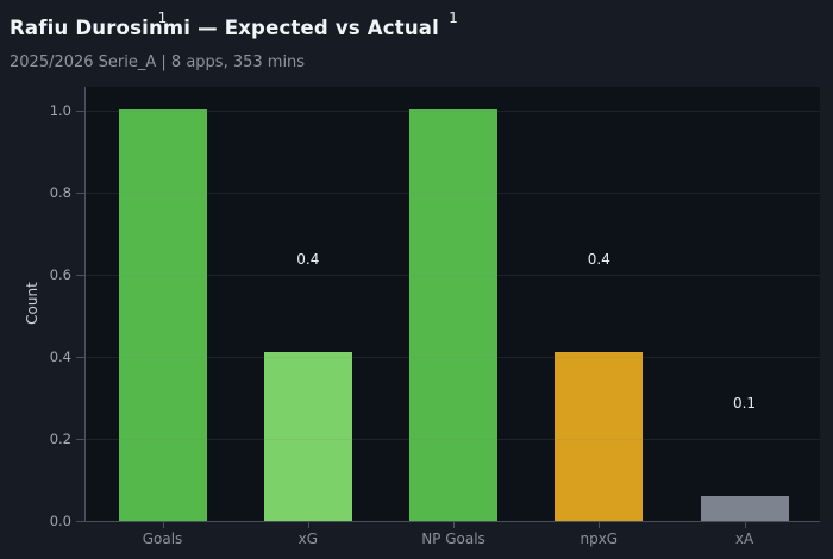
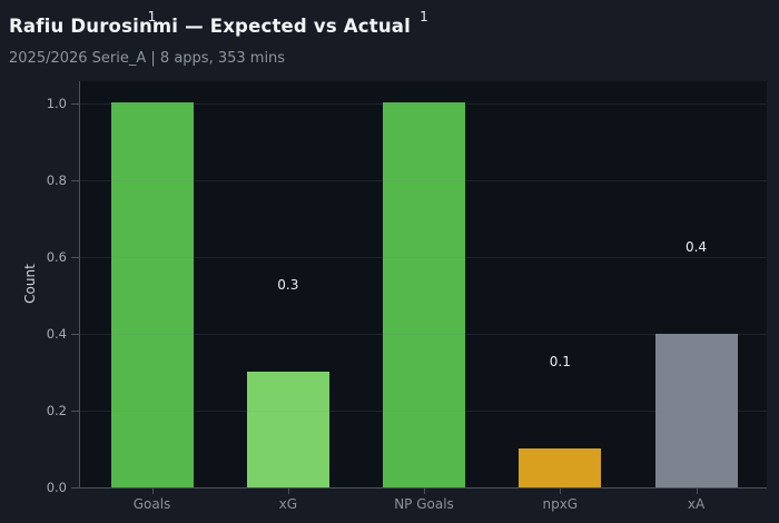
xG: 0.4 -> 0.3
npxG: 0.4 -> 0.1
xA: 0.1 -> 0.4
